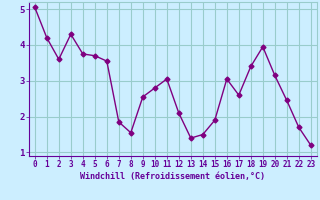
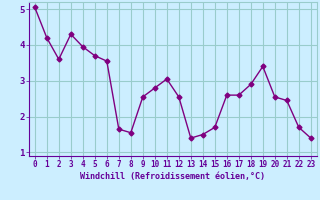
4: 3.75 -> 3.95
7: 1.85 -> 1.65
12: 2.10 -> 2.55
15: 1.90 -> 1.70
16: 3.05 -> 2.60
18: 3.40 -> 2.90
19: 3.95 -> 3.40
20: 3.15 -> 2.55
23: 1.20 -> 1.40
